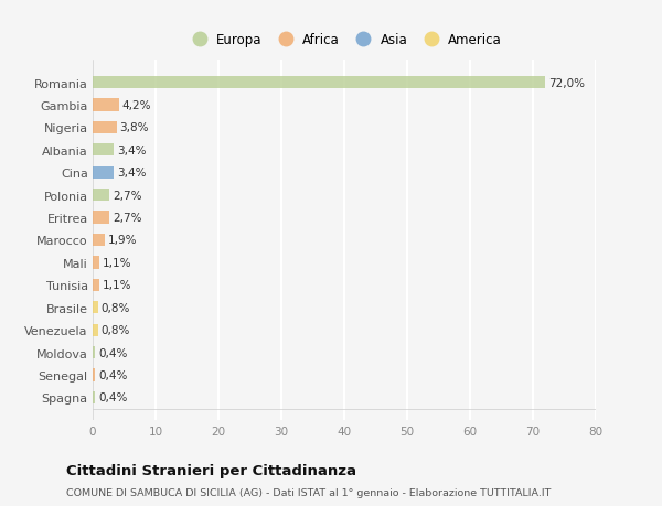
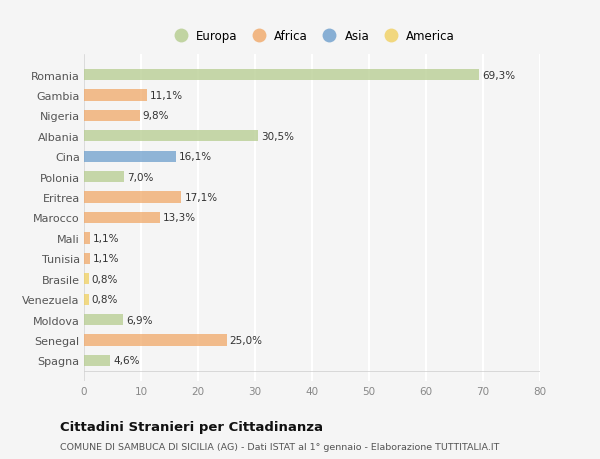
Romania: 72,0% -> 69,3%
Gambia: 4,2% -> 11,1%
Nigeria: 3,8% -> 9,8%
Albania: 3,4% -> 30,5%
Cina: 3,4% -> 16,1%
Polonia: 2,7% -> 7,0%
Eritrea: 2,7% -> 17,1%
Marocco: 1,9% -> 13,3%
Moldova: 0,4% -> 6,9%
Senegal: 0,4% -> 25,0%
Spagna: 0,4% -> 4,6%
